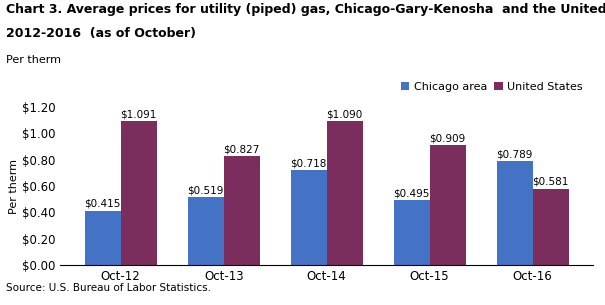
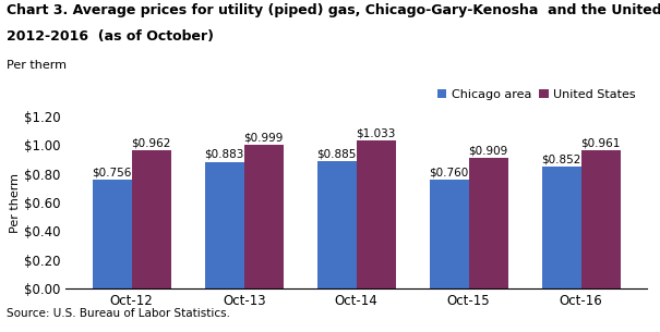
Chicago area/Oct-12: $0.415 -> $0.756
United States/Oct-12: $1.091 -> $0.962
Chicago area/Oct-13: $0.519 -> $0.883
United States/Oct-13: $0.827 -> $0.999
Chicago area/Oct-14: $0.718 -> $0.885
United States/Oct-14: $1.090 -> $1.033
Chicago area/Oct-15: $0.495 -> $0.760
Chicago area/Oct-16: $0.789 -> $0.852
United States/Oct-16: $0.581 -> $0.961
